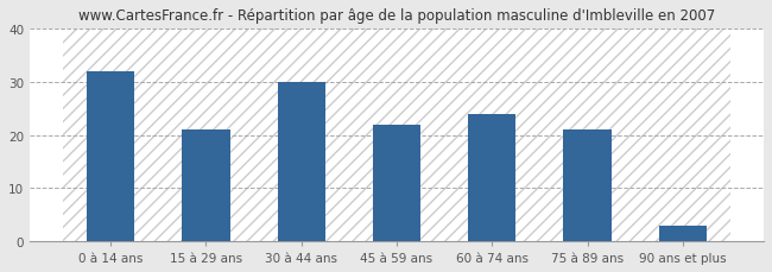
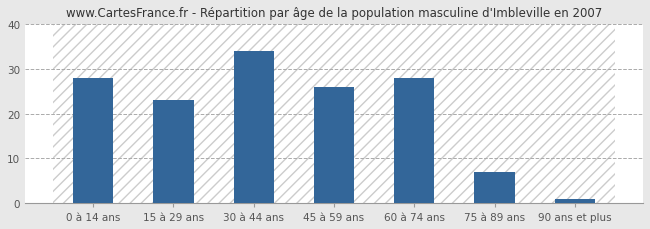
0 à 14 ans: 32 -> 28
15 à 29 ans: 21 -> 23
30 à 44 ans: 30 -> 34
45 à 59 ans: 22 -> 26
60 à 74 ans: 24 -> 28
75 à 89 ans: 21 -> 7
90 ans et plus: 3 -> 1
